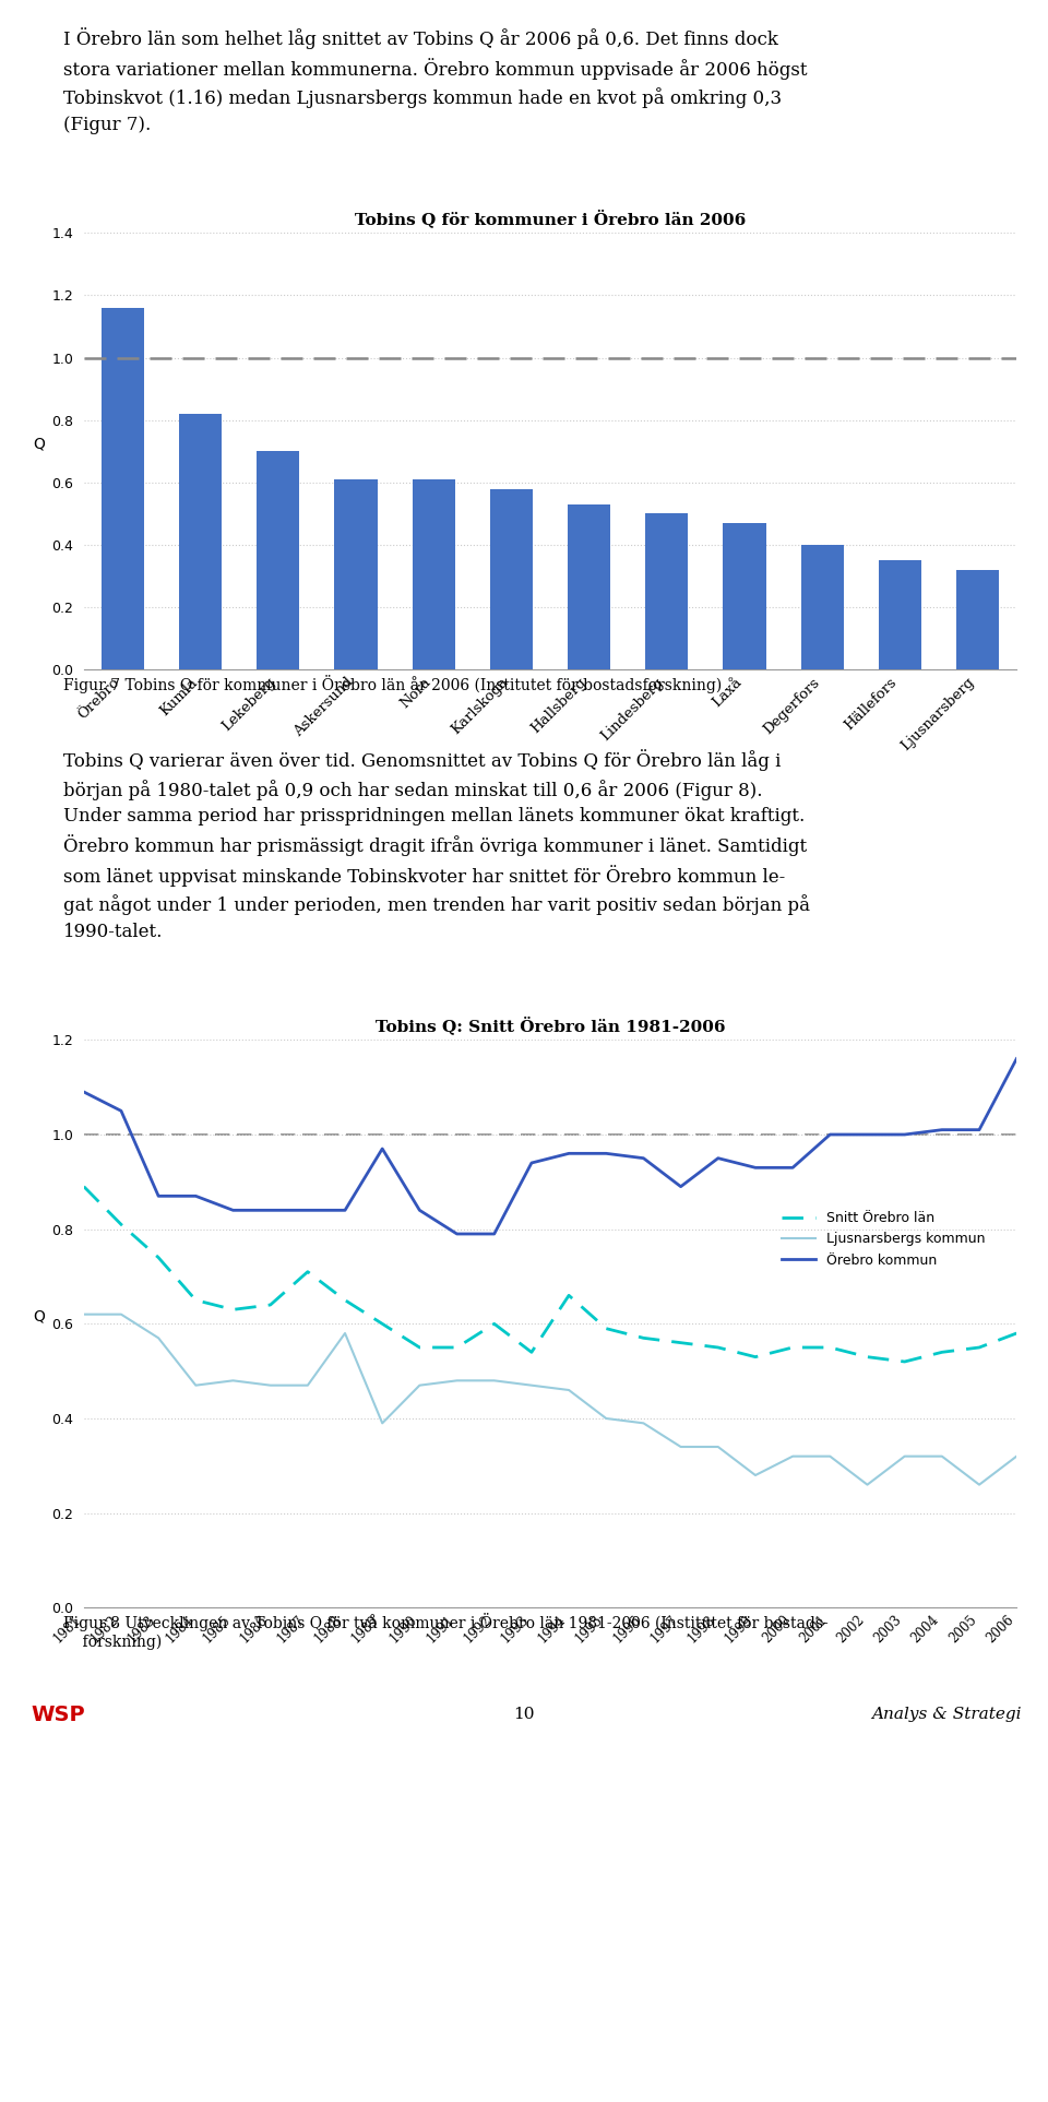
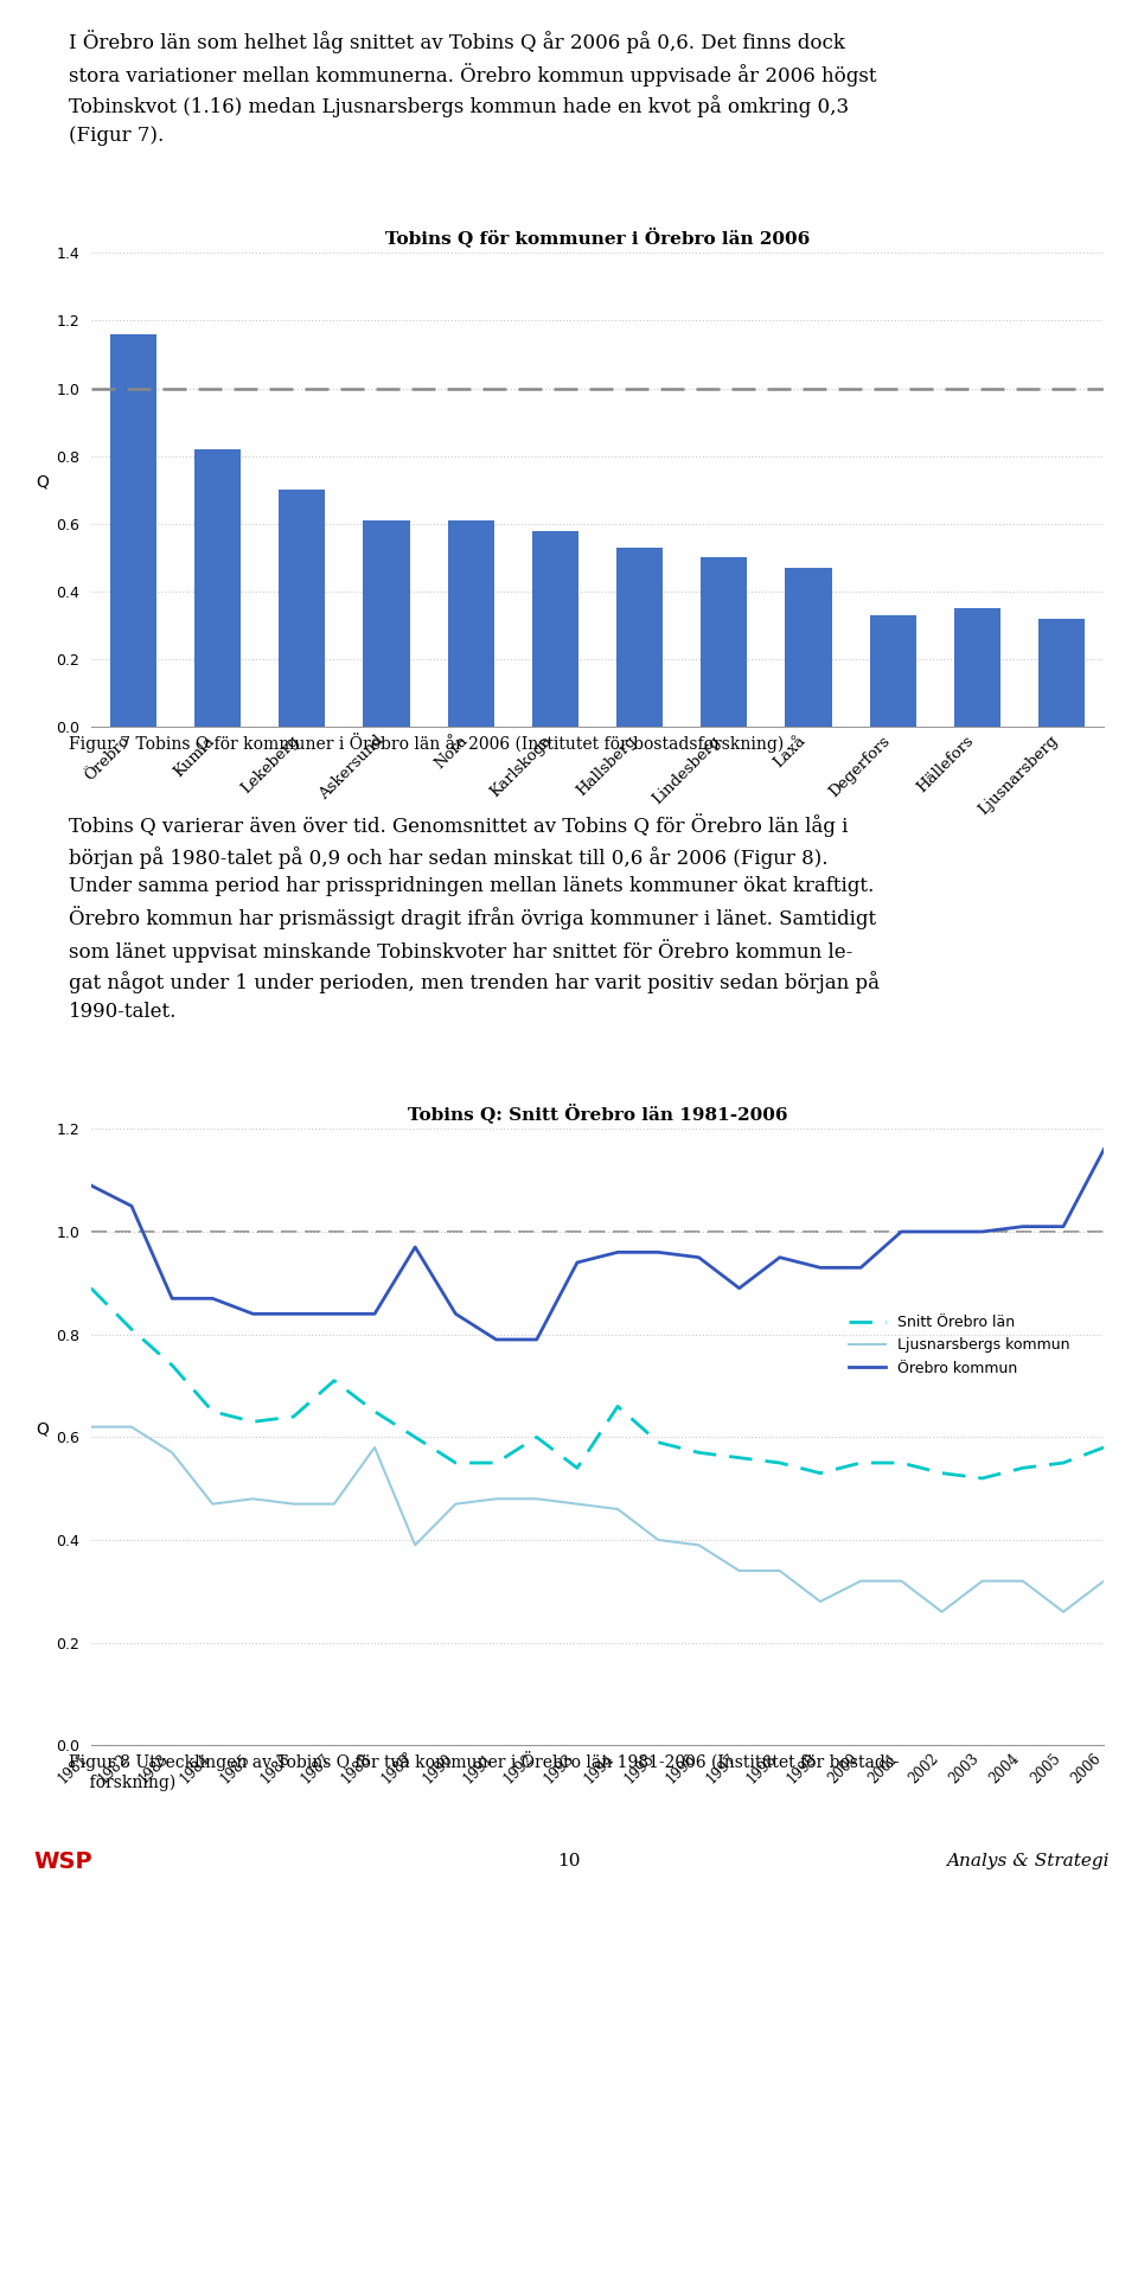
Tobins Q för kommuner i Örebro län 2006/Degerfors: 0.40 -> 0.33
